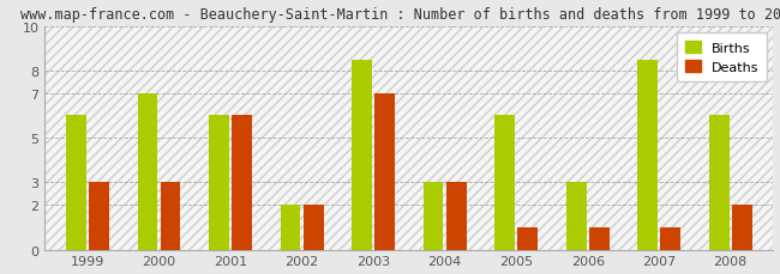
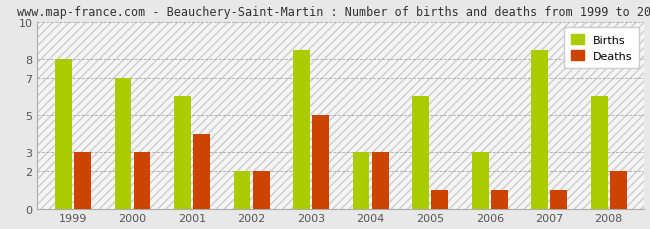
Births/1999: 6.0 -> 8.0
Deaths/2001: 6 -> 4
Deaths/2003: 7 -> 5
